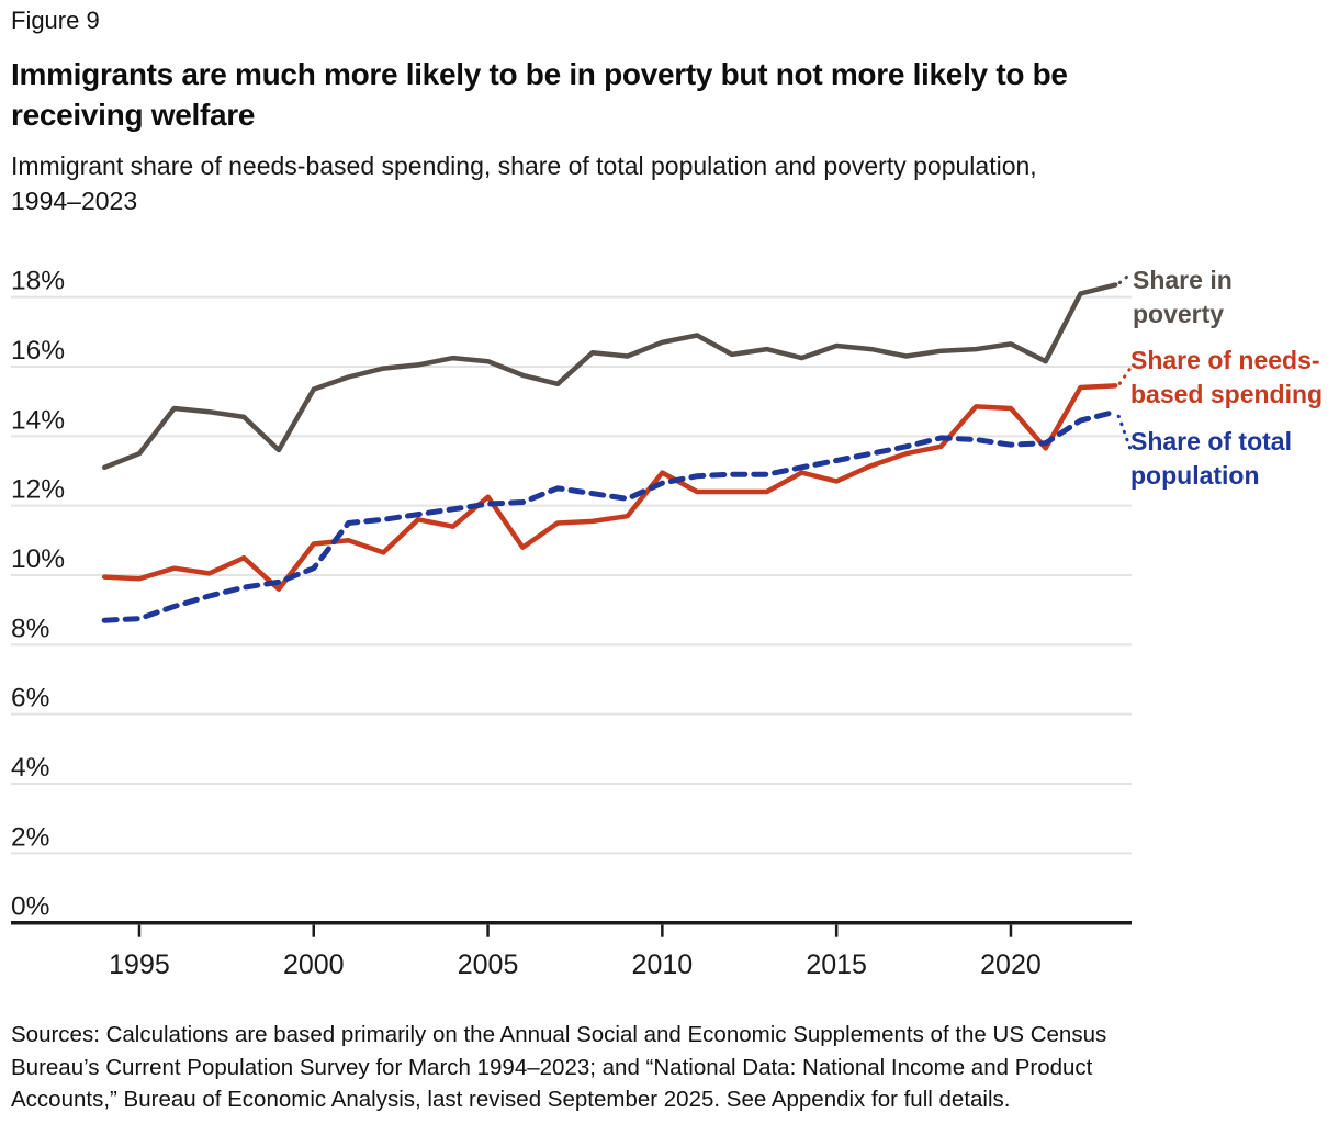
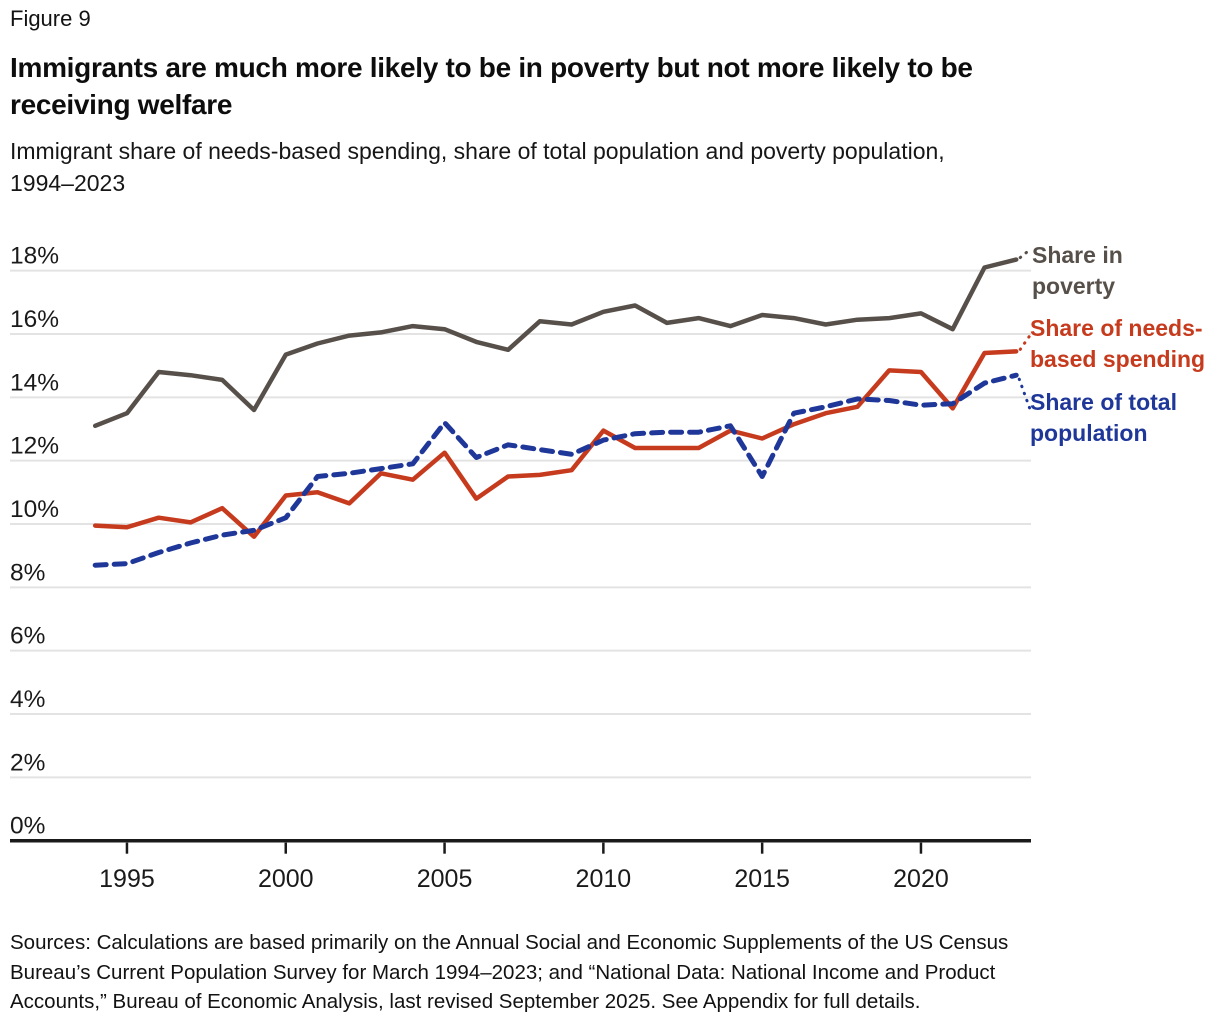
Share of total population/2005: 12.1% -> 13.2%
Share of total population/2015: 13.3% -> 11.5%
